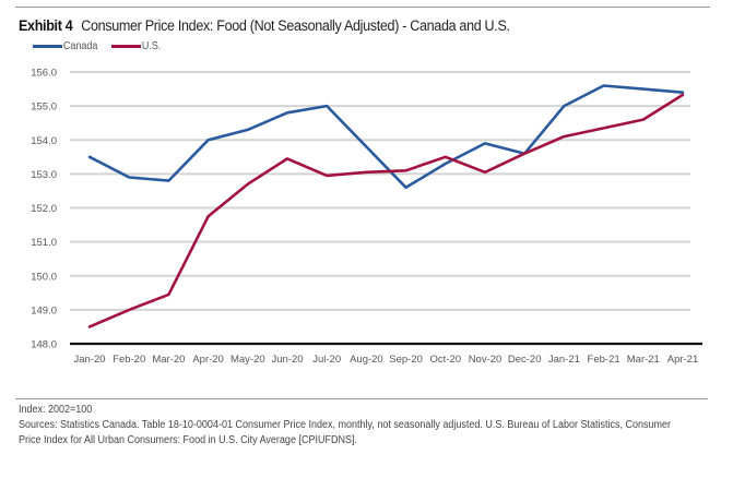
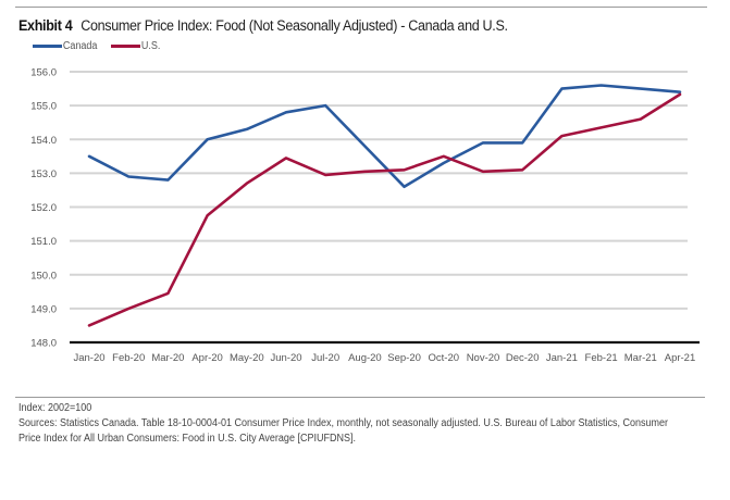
Canada/Dec-20: 153.6 -> 153.9
U.S./Dec-20: 153.6 -> 153.1
Canada/Jan-21: 155.0 -> 155.5
